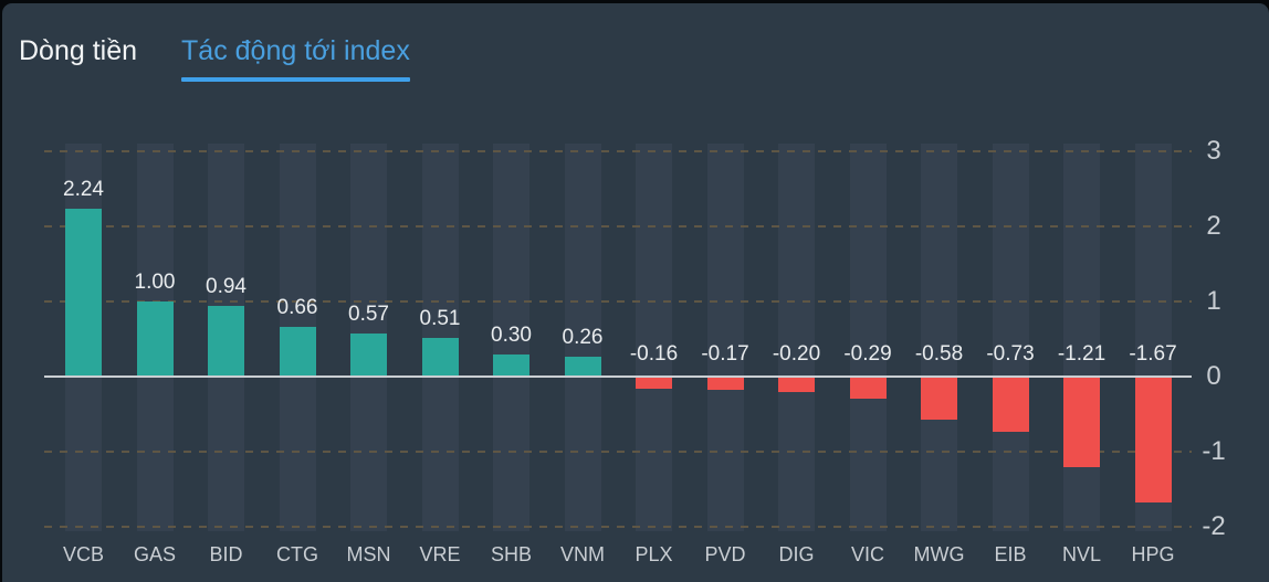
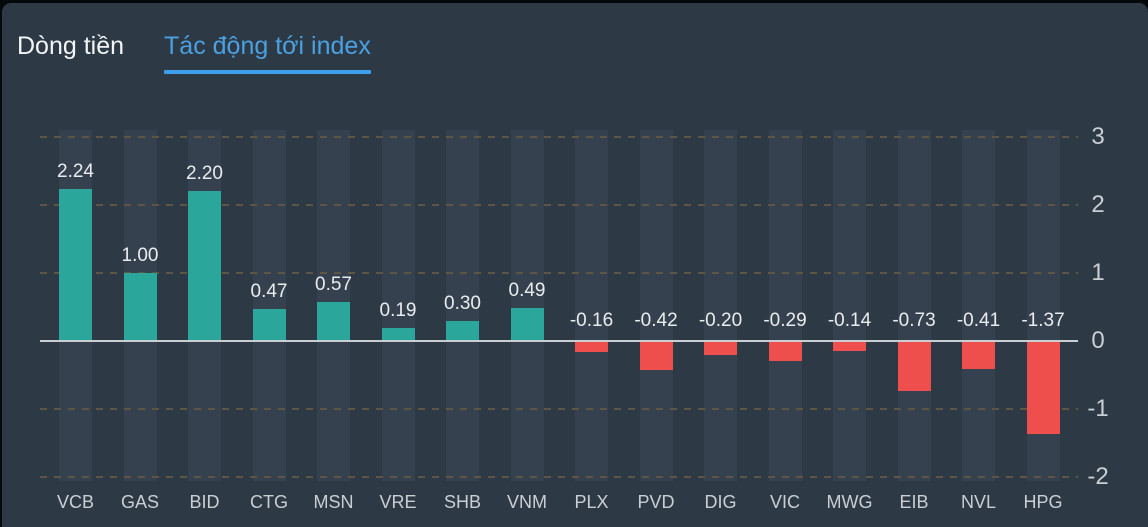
BID: 0.94 -> 2.20
CTG: 0.66 -> 0.47
VRE: 0.51 -> 0.19
VNM: 0.26 -> 0.49
PVD: -0.17 -> -0.42
MWG: -0.58 -> -0.14
NVL: -1.21 -> -0.41
HPG: -1.67 -> -1.37
